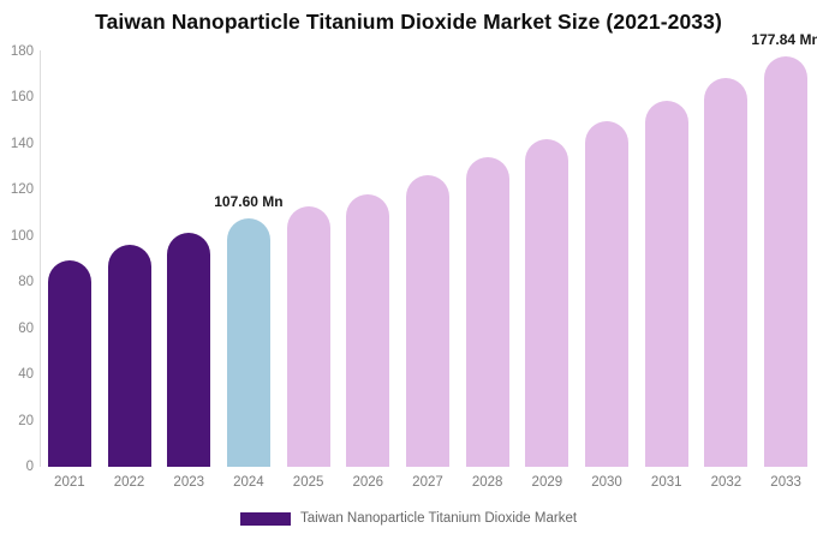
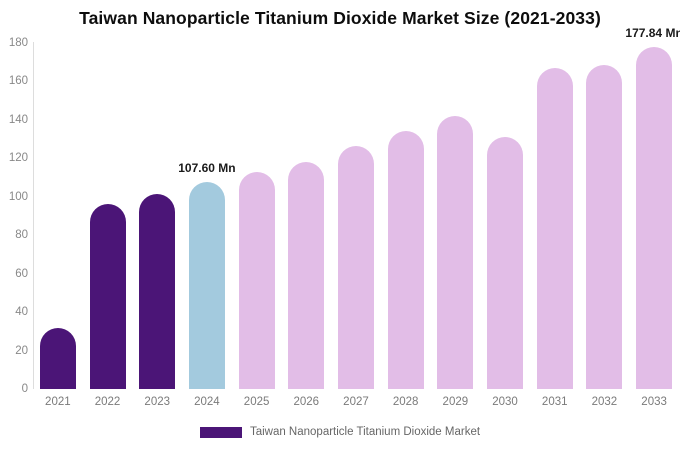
2021: 90 -> 32
2030: 150 -> 131
2031: 159 -> 167
